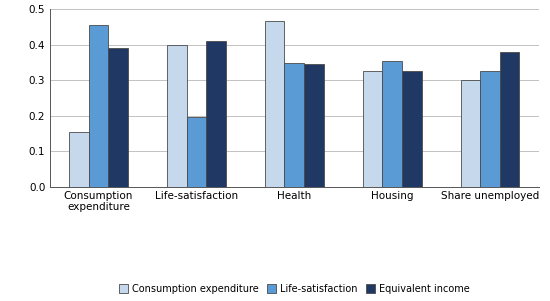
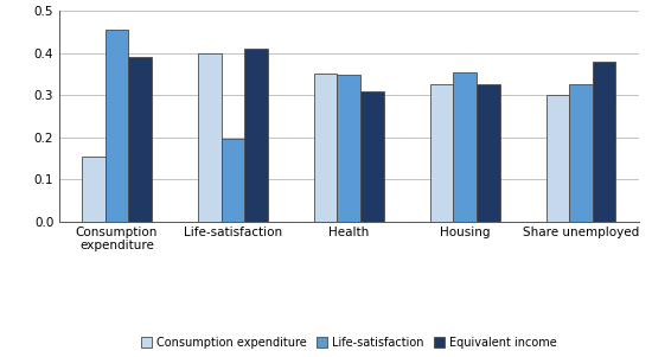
Consumption expenditure/Health: 0.465 -> 0.350
Equivalent income/Health: 0.345 -> 0.310
